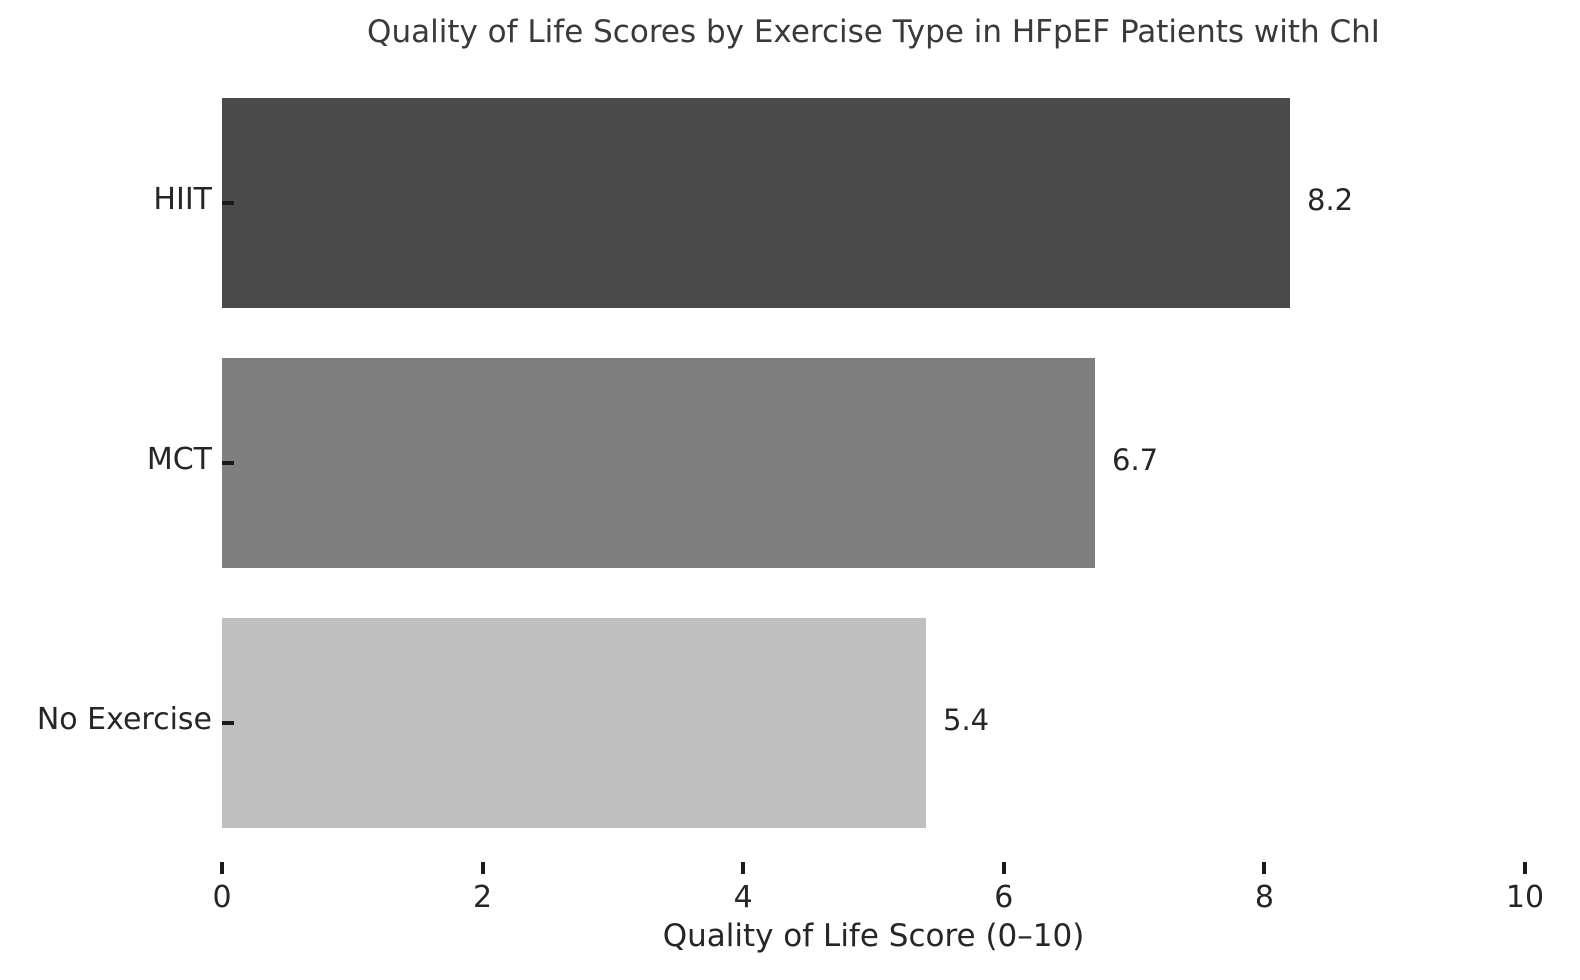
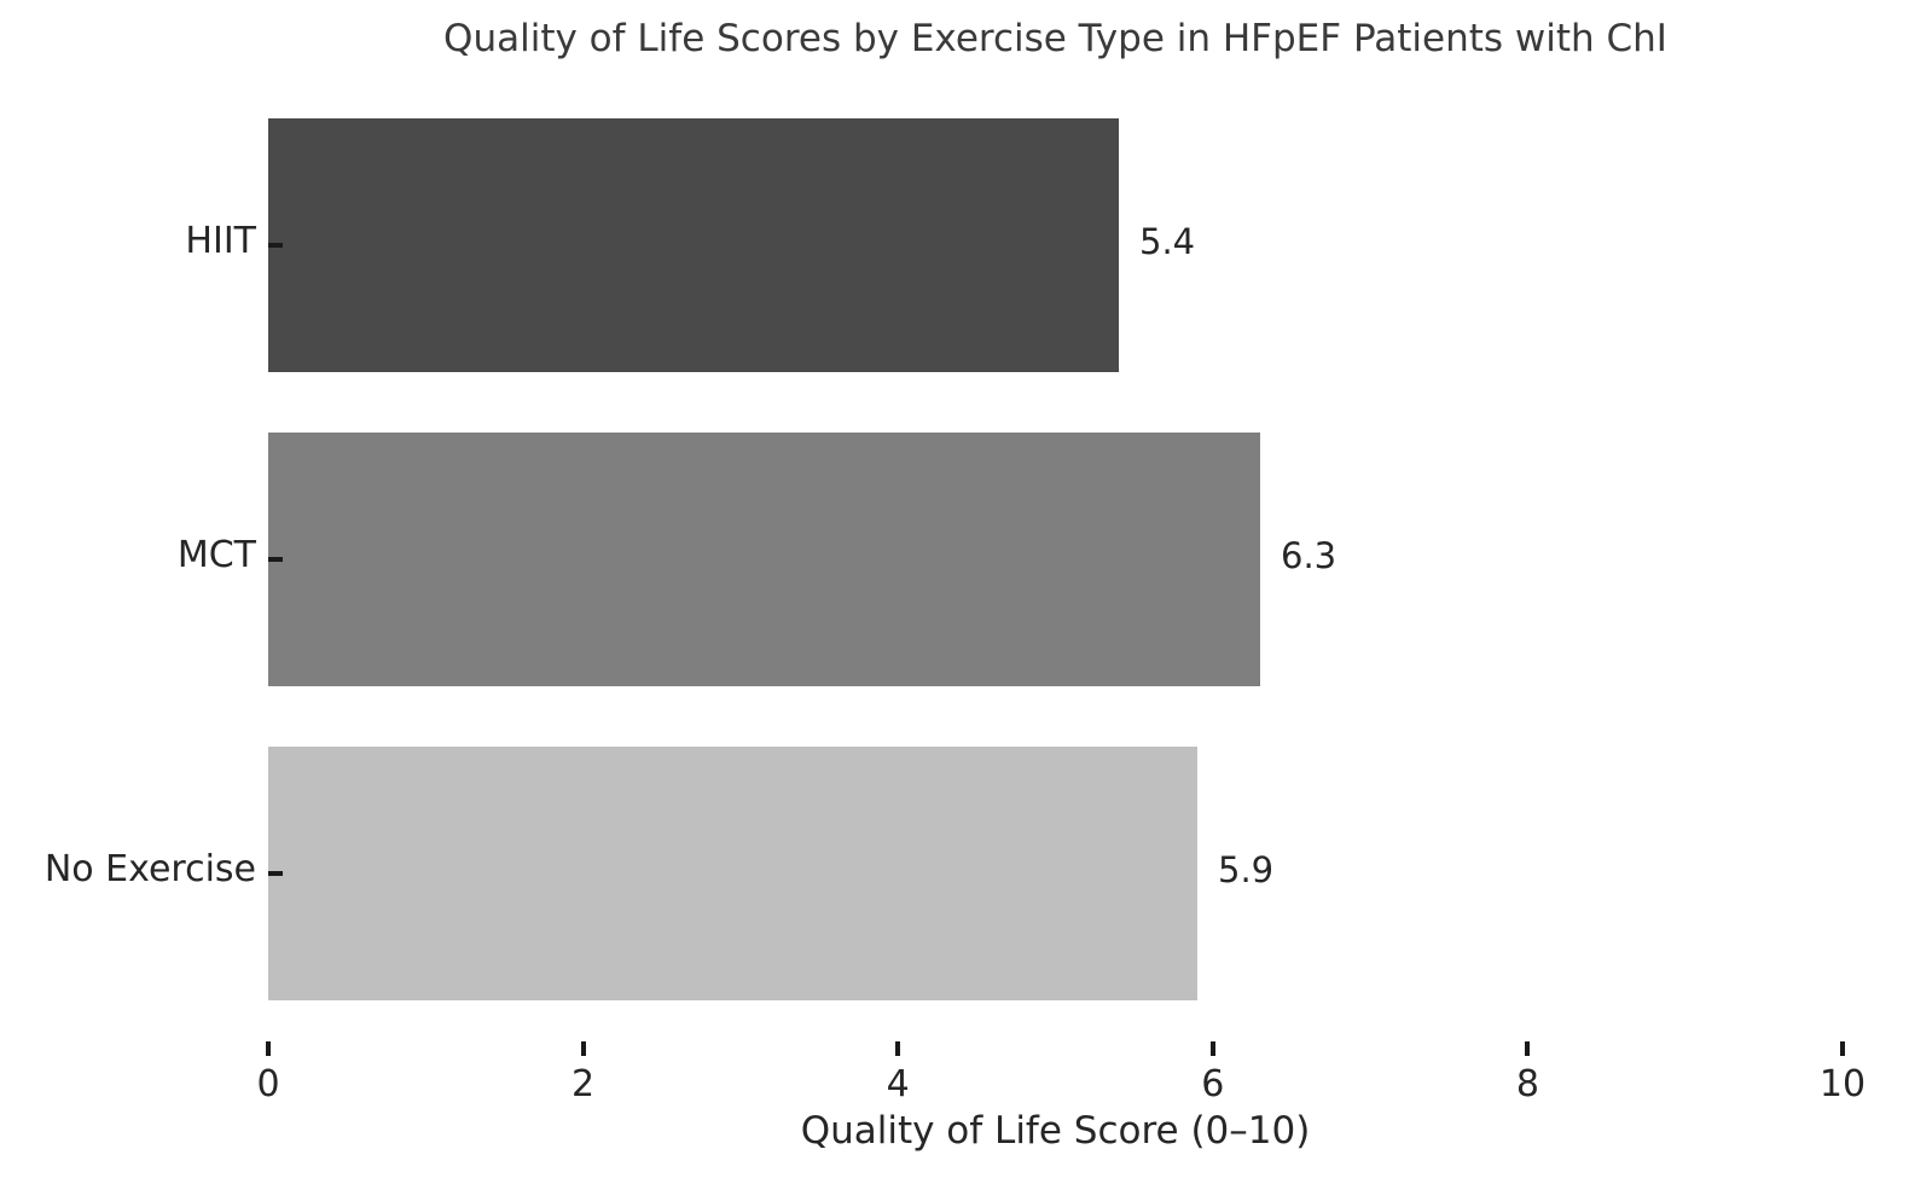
HIIT: 8.2 -> 5.4
MCT: 6.7 -> 6.3
No Exercise: 5.4 -> 5.9
